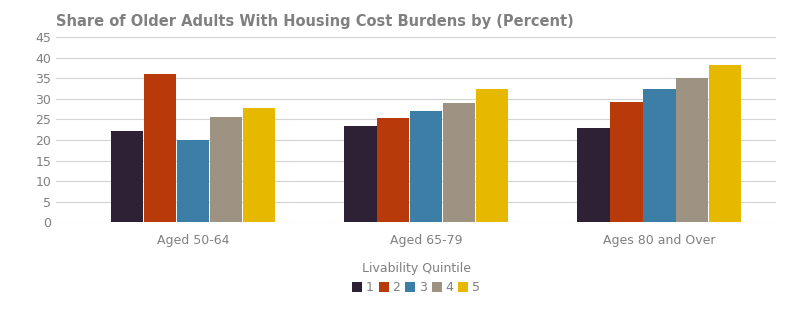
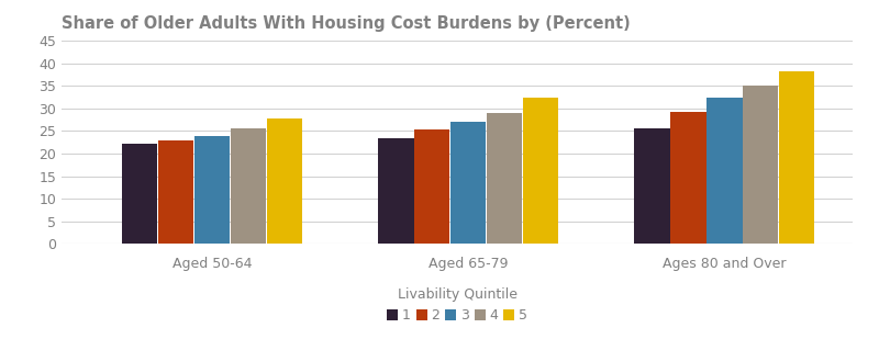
2/Aged 50-64: 36.0 -> 23.0
3/Aged 50-64: 20.0 -> 24.0
1/Ages 80 and Over: 23.0 -> 25.5
